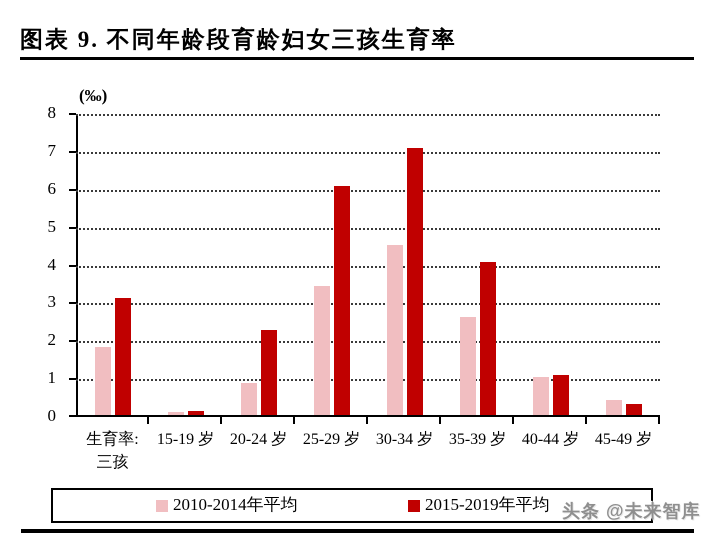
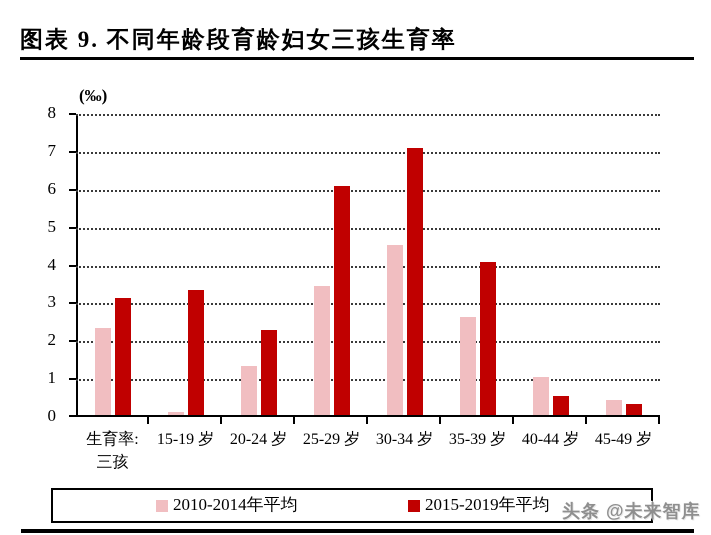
2010-2014年平均/生育率: 三孩: 1.8 -> 2.3
2015-2019年平均/15-19 岁: 0.1 -> 3.3
2010-2014年平均/20-24 岁: 0.8 -> 1.3
2015-2019年平均/40-44 岁: 1.1 -> 0.5
